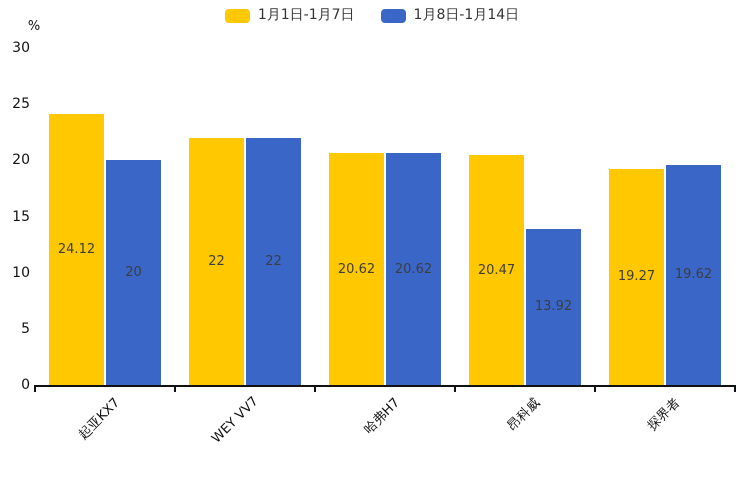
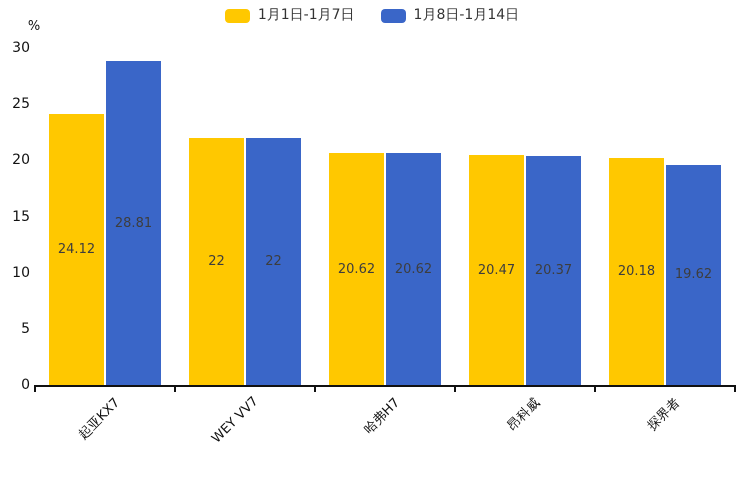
1月8日-1月14日/起亚KX7: 20 -> 28.81
1月8日-1月14日/昂科威: 13.92 -> 20.37
1月1日-1月7日/探界者: 19.27 -> 20.18
